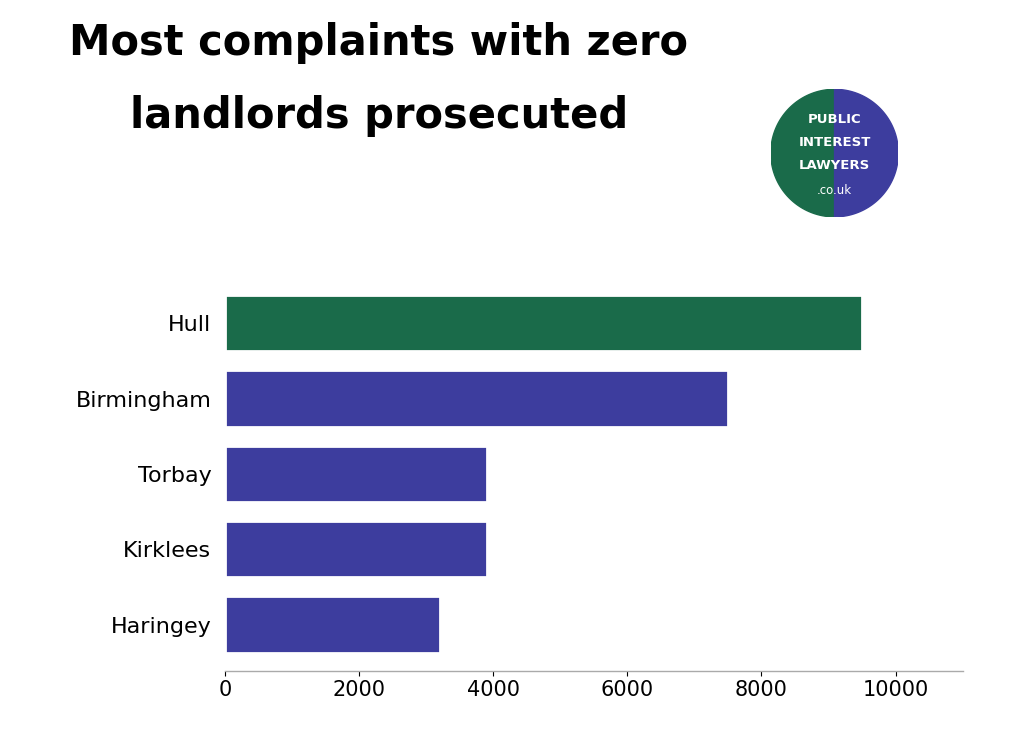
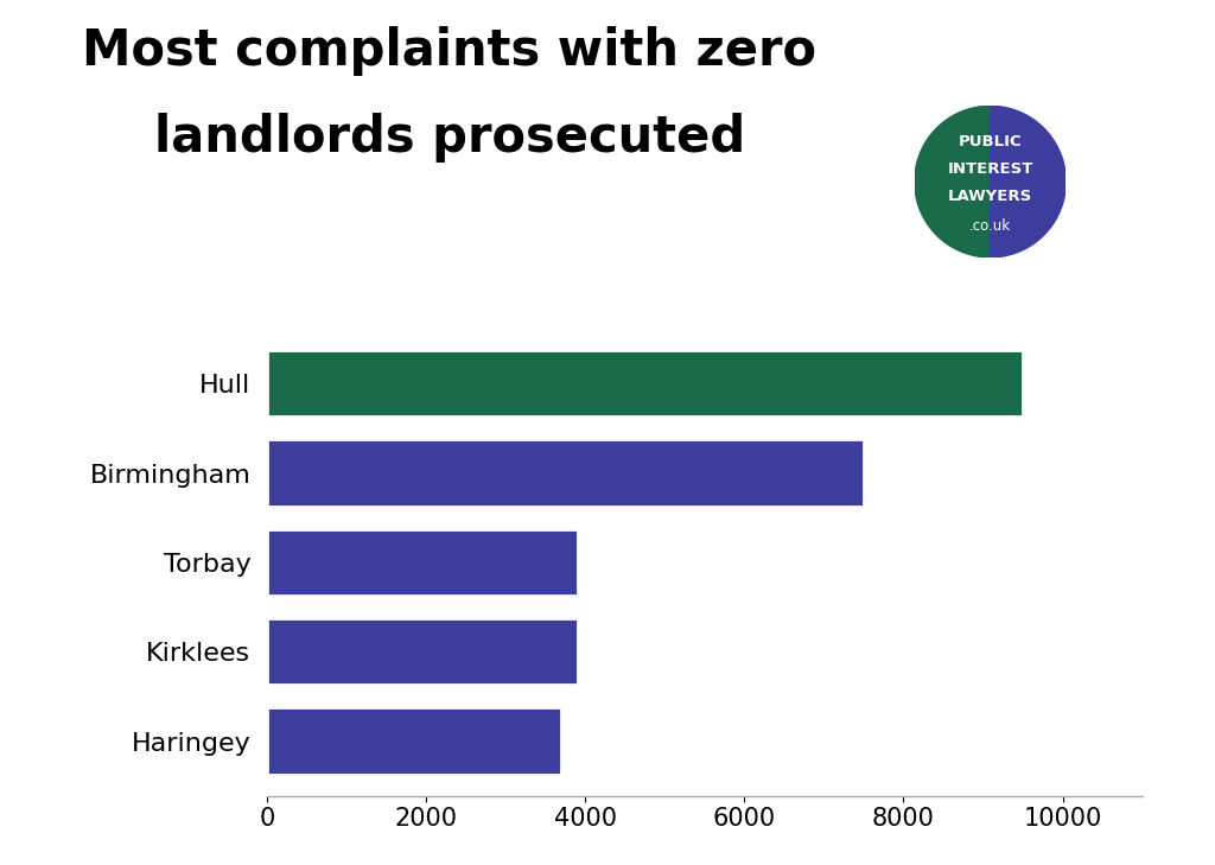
Haringey: 3200 -> 3700
